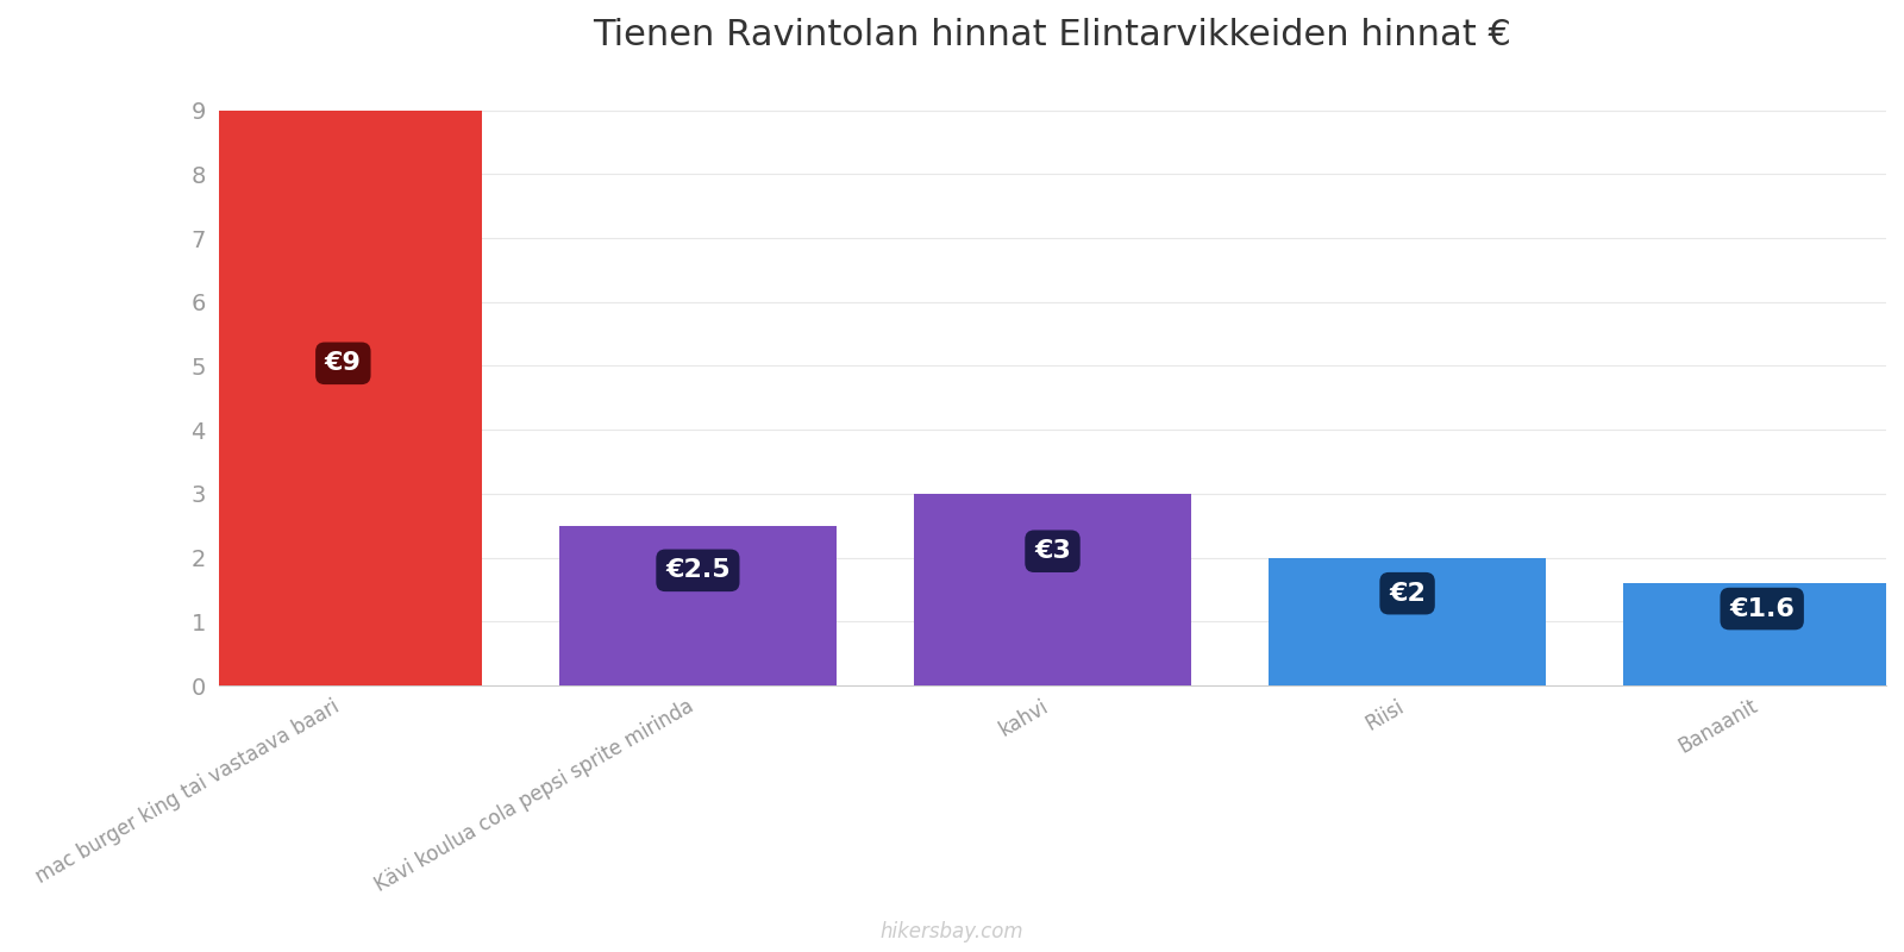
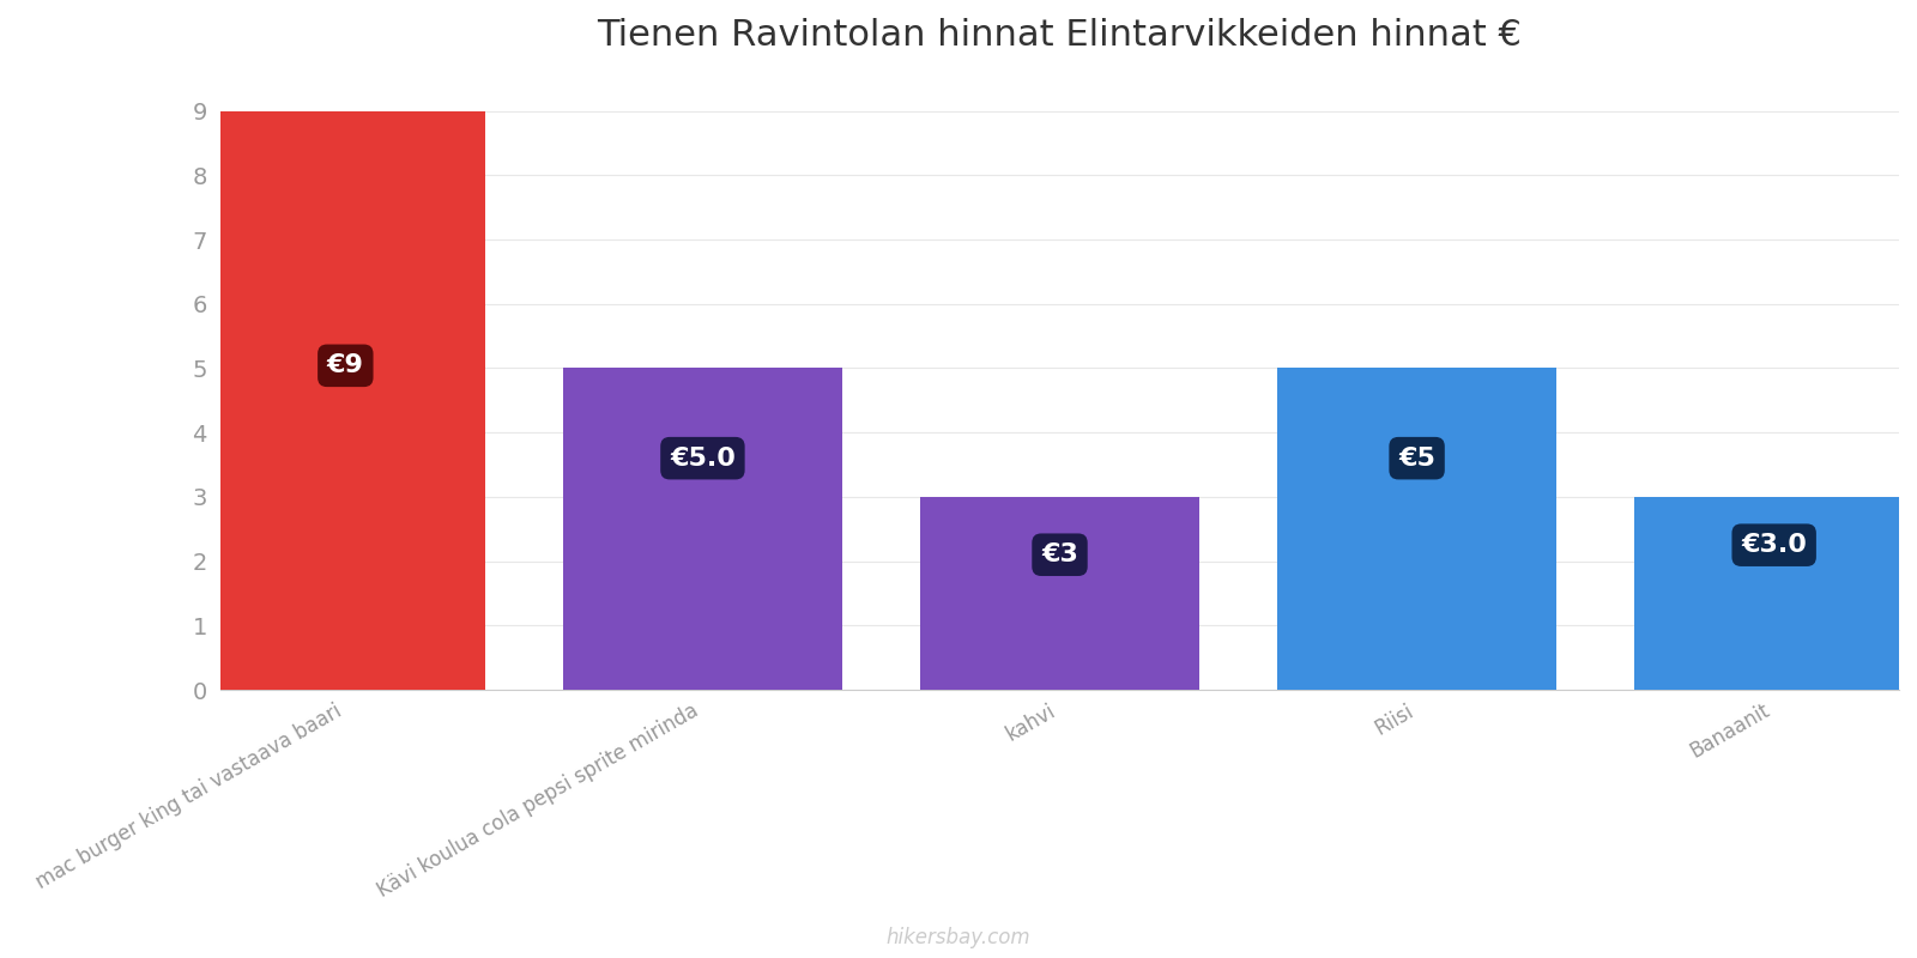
Kävi koulua cola pepsi sprite mirinda: €2 -> €5
Riisi: €2 -> €5
Banaanit: €1.6 -> €3.0
